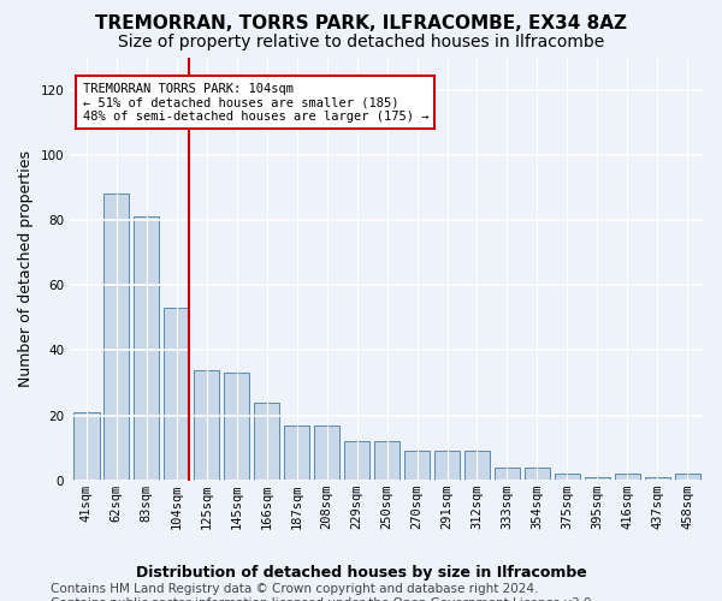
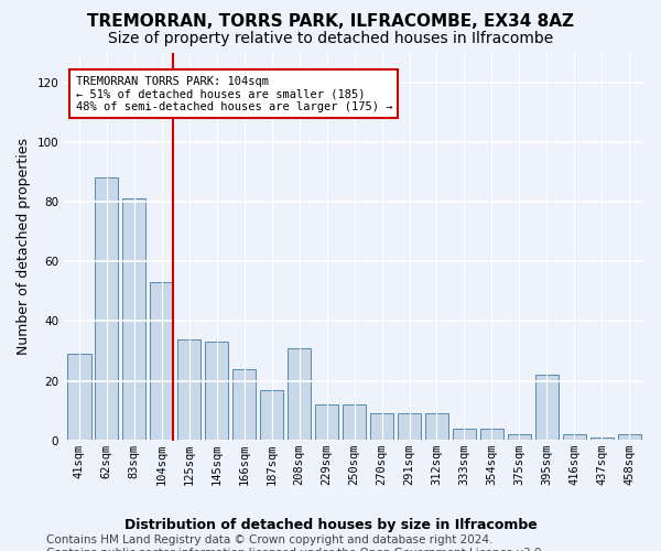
41sqm: 21 -> 29
208sqm: 17 -> 31
395sqm: 1 -> 22
